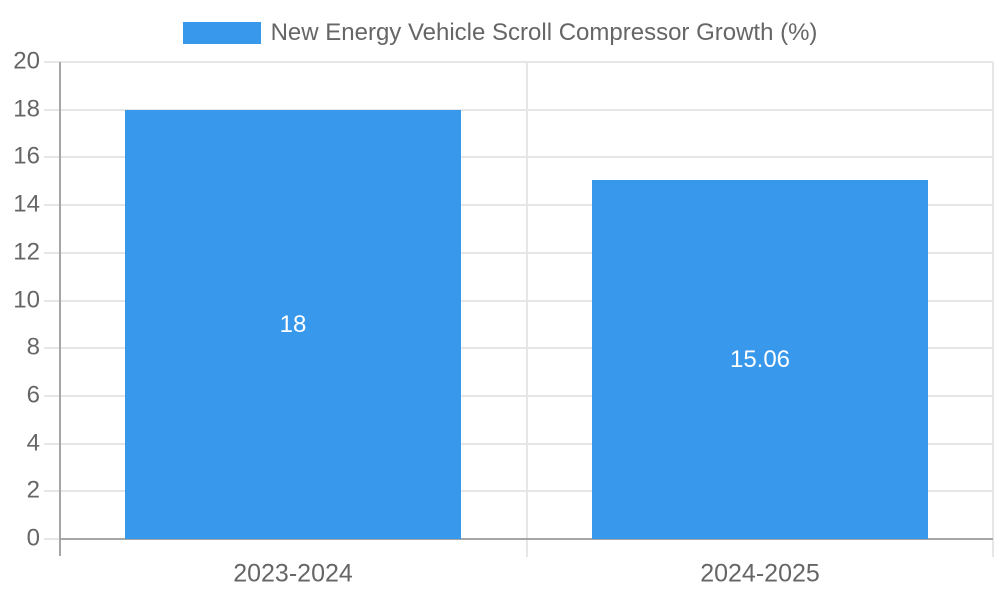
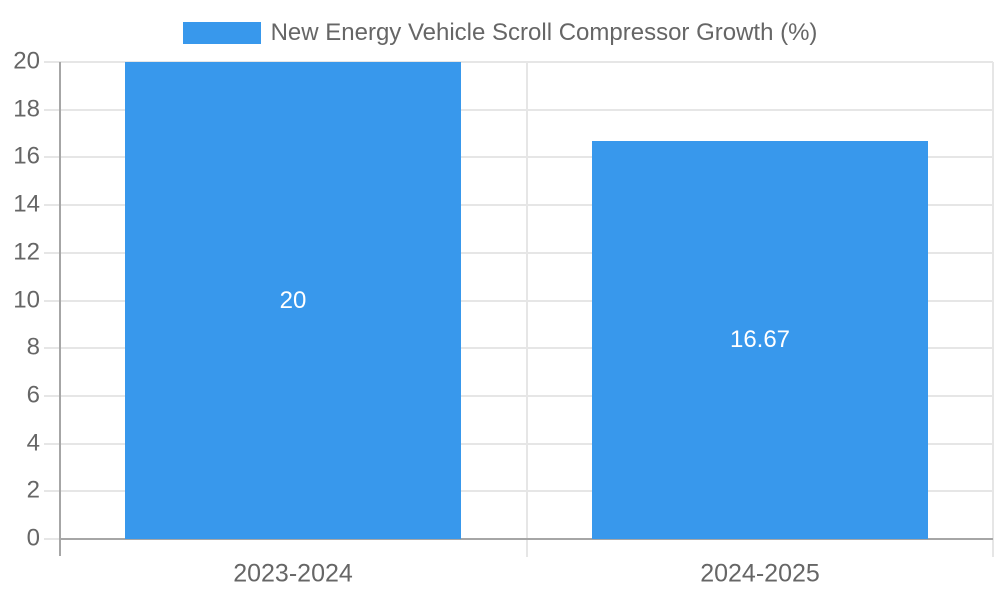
2023-2024: 18 -> 20
2024-2025: 15.06 -> 16.67
